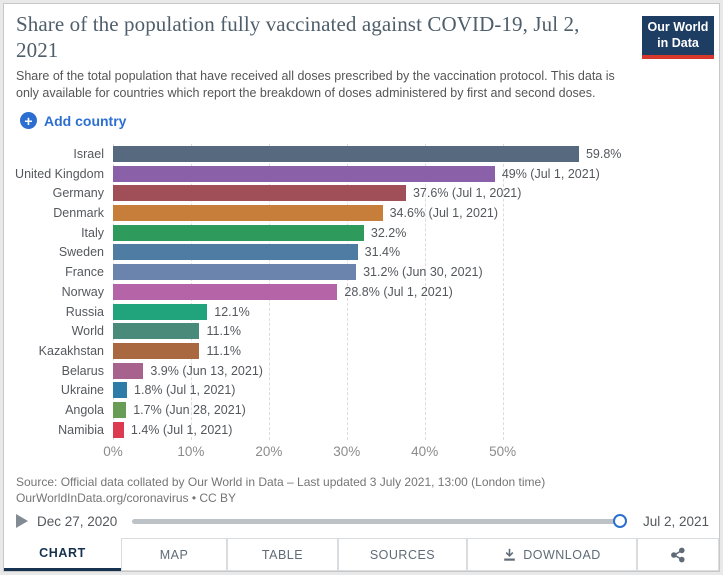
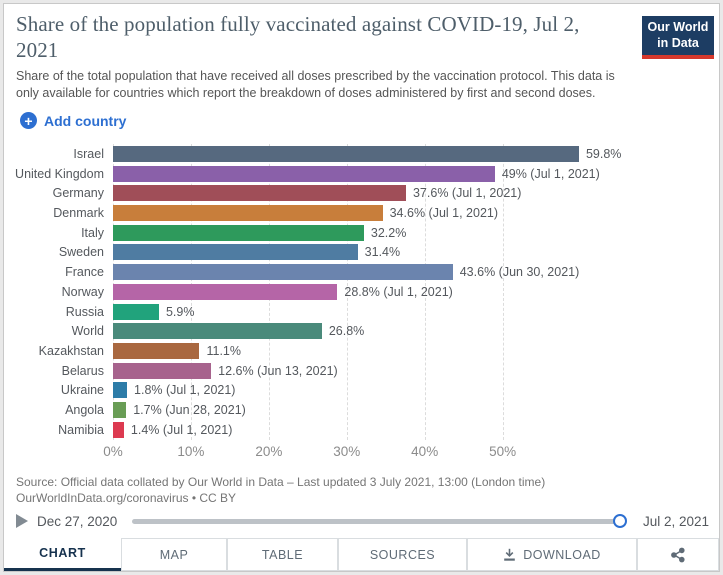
France: 31.2% -> 43.6%
Russia: 12.1% -> 5.9%
World: 11.1% -> 26.8%
Belarus: 3.9% -> 12.6%
